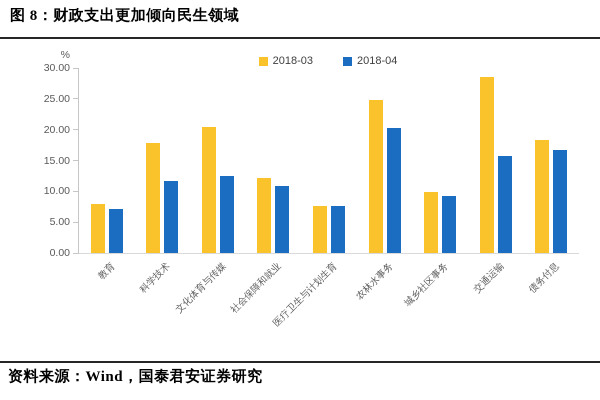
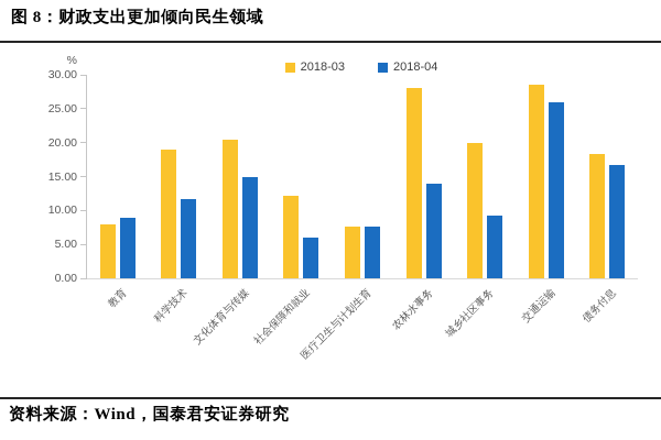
2018-04/教育: 7 -> 9
2018-03/科学技术: 18 -> 19
2018-04/文化体育与传媒: 12 -> 15
2018-04/社会保障和就业: 11 -> 6
2018-03/农林水事务: 25 -> 28
2018-04/农林水事务: 20 -> 14
2018-03/城乡社区事务: 10 -> 20
2018-04/交通运输: 16 -> 26
